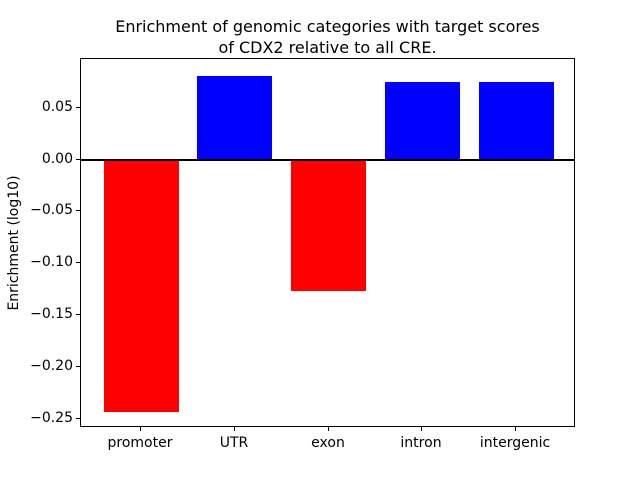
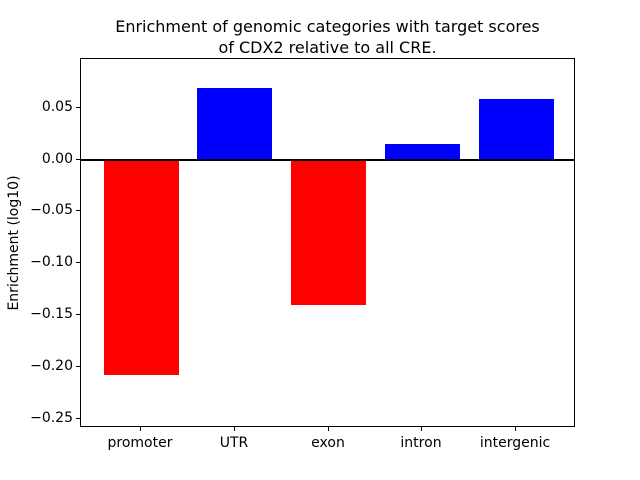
promoter: -0.243 -> -0.207
UTR: 0.081 -> 0.069
exon: -0.126 -> -0.140
intron: 0.075 -> 0.015
intergenic: 0.075 -> 0.058
